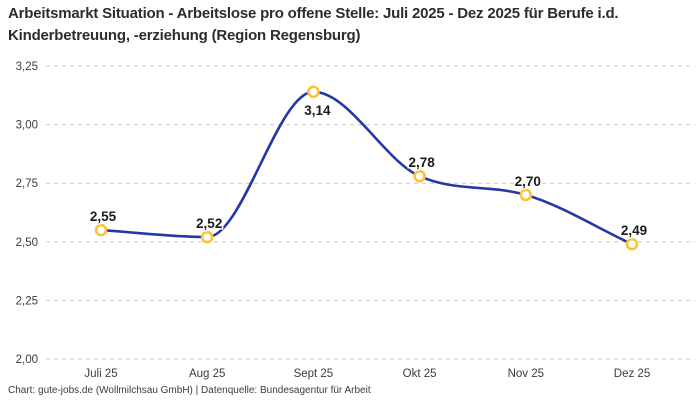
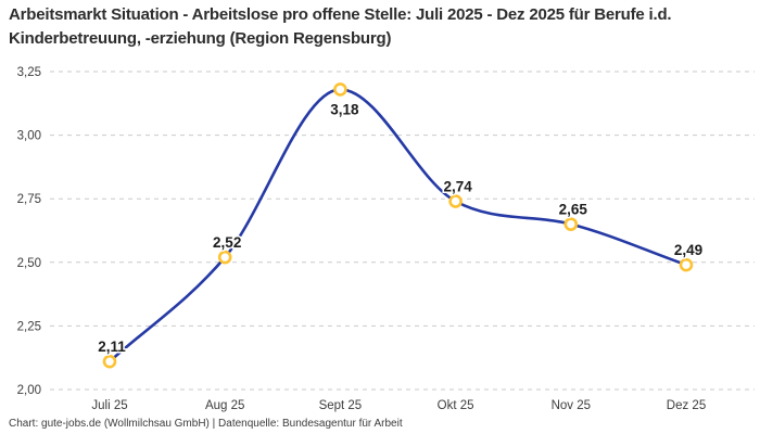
Juli 25: 2,55 -> 2,11
Sept 25: 3,14 -> 3,18
Okt 25: 2,78 -> 2,74
Nov 25: 2,70 -> 2,65
